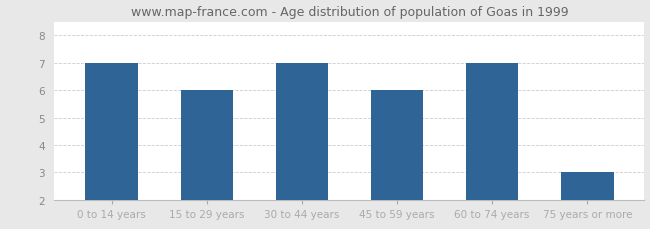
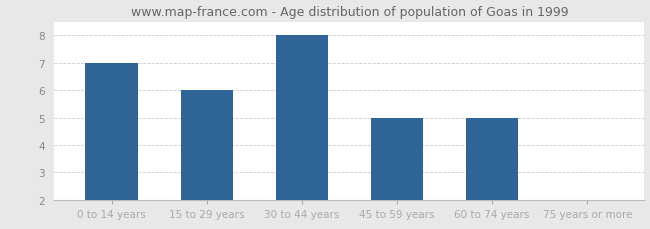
30 to 44 years: 7 -> 8
45 to 59 years: 6 -> 5
60 to 74 years: 7 -> 5
75 years or more: 3 -> 2
